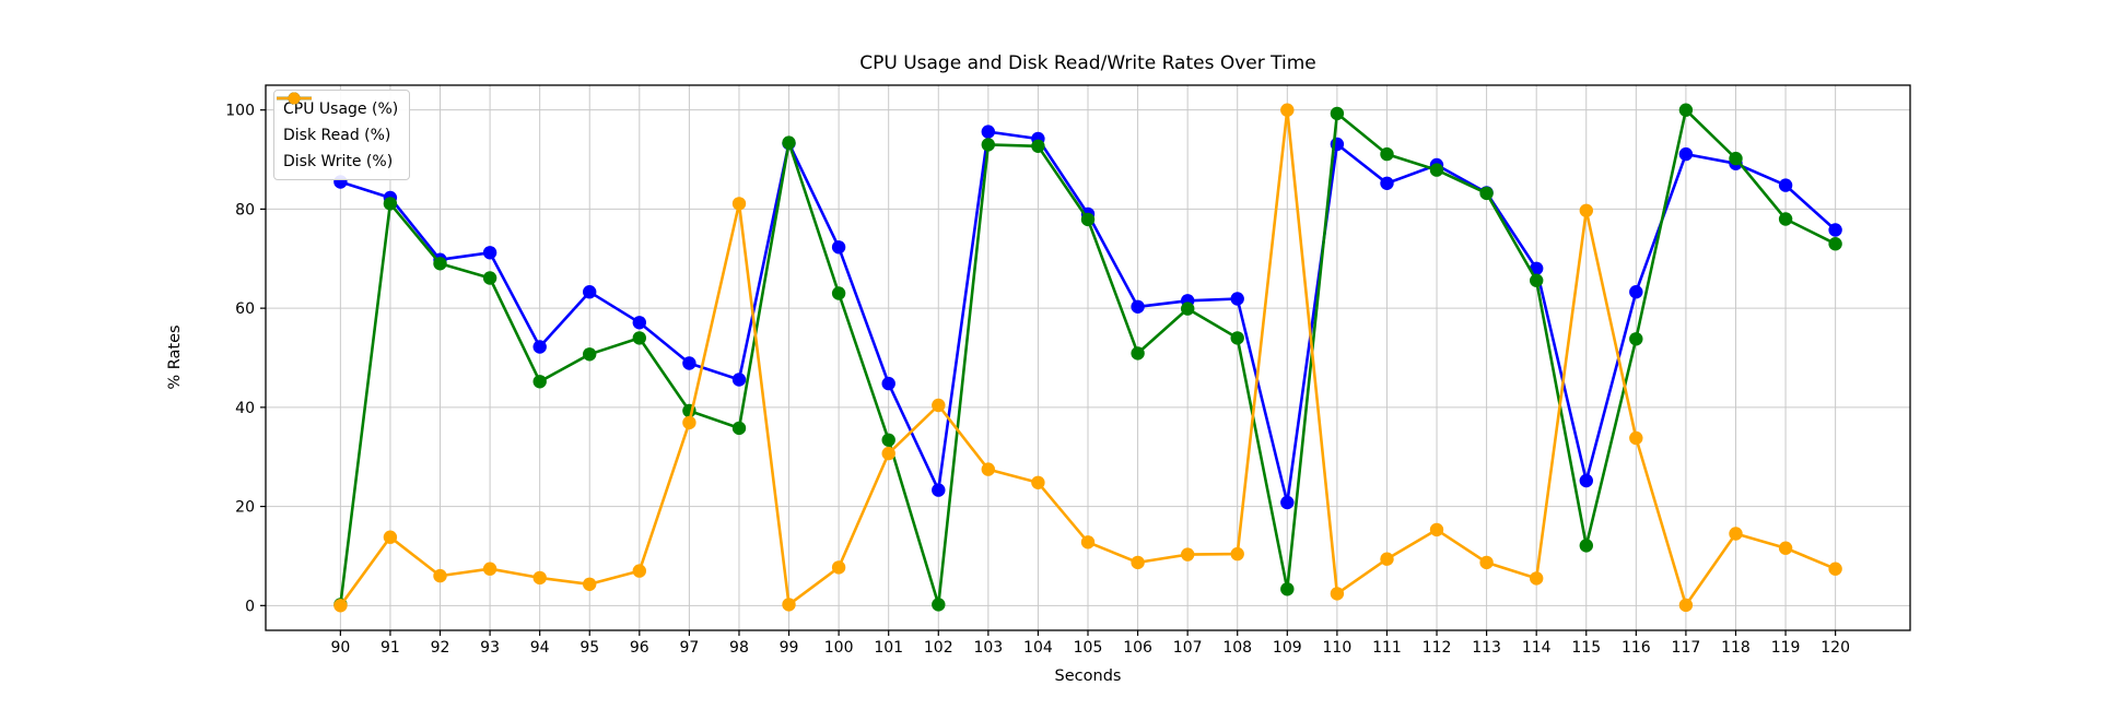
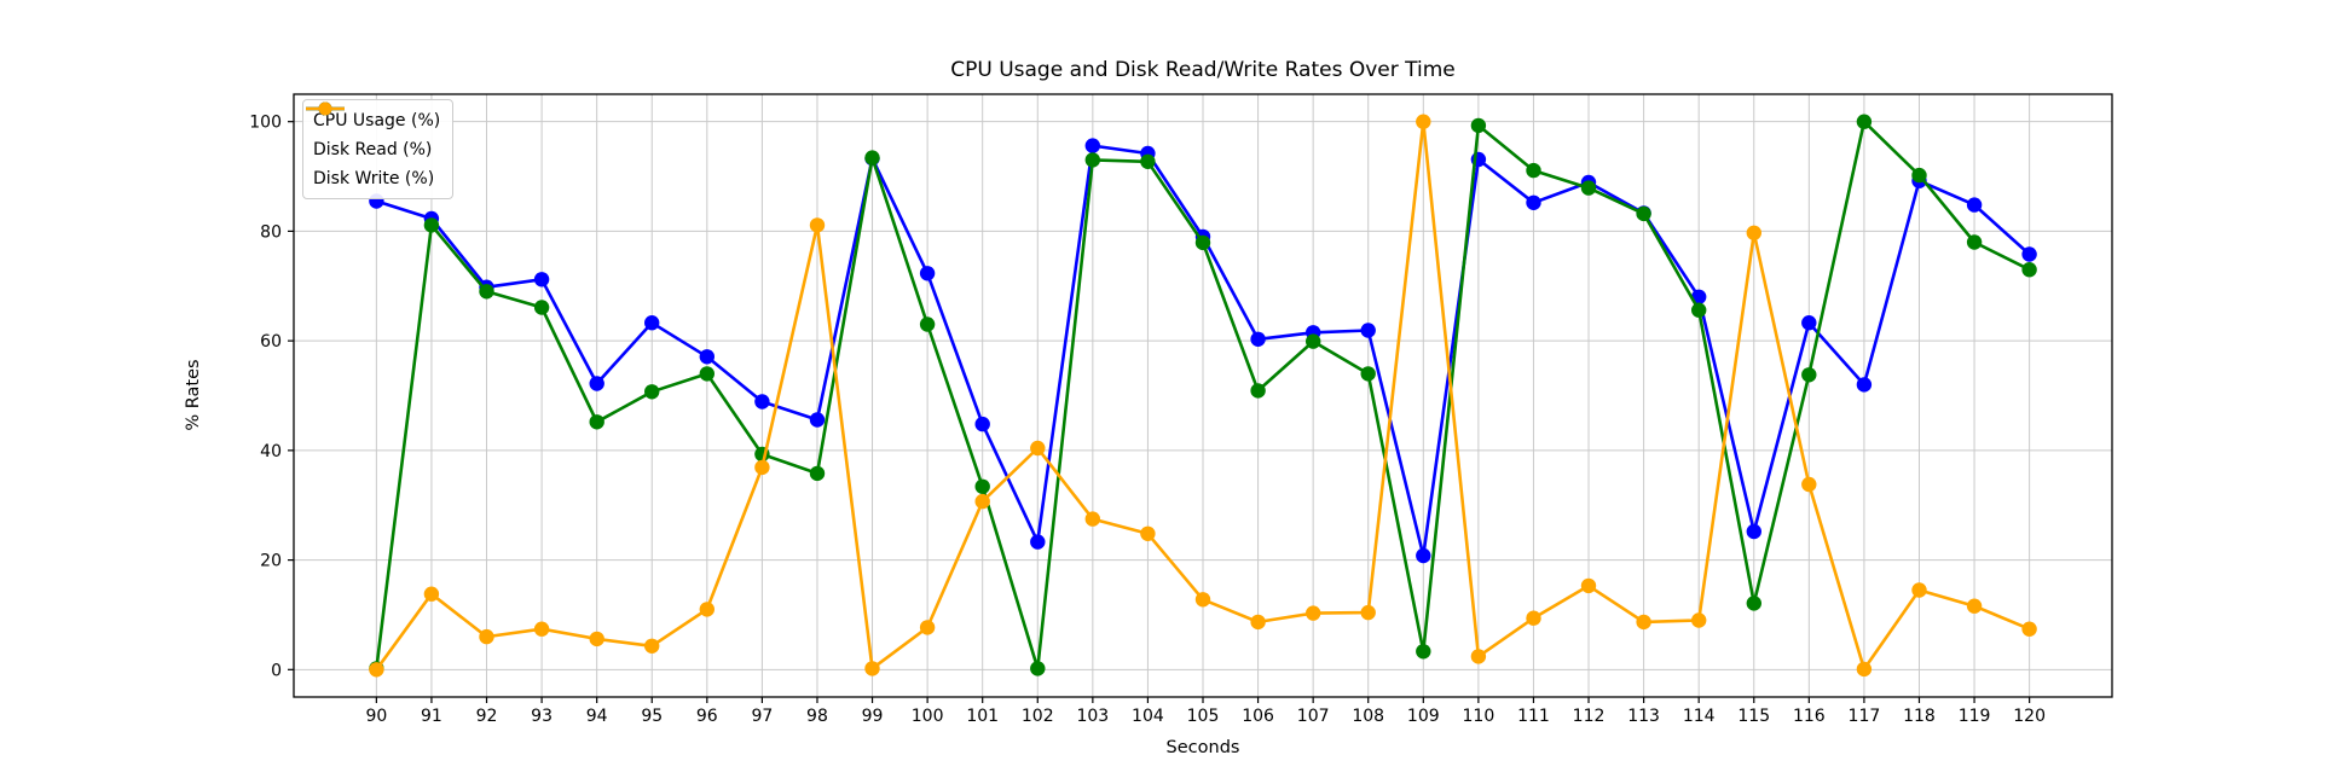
Disk Write (%)/96: 7 -> 11
Disk Write (%)/114: 6 -> 9
CPU Usage (%)/117: 91 -> 52
